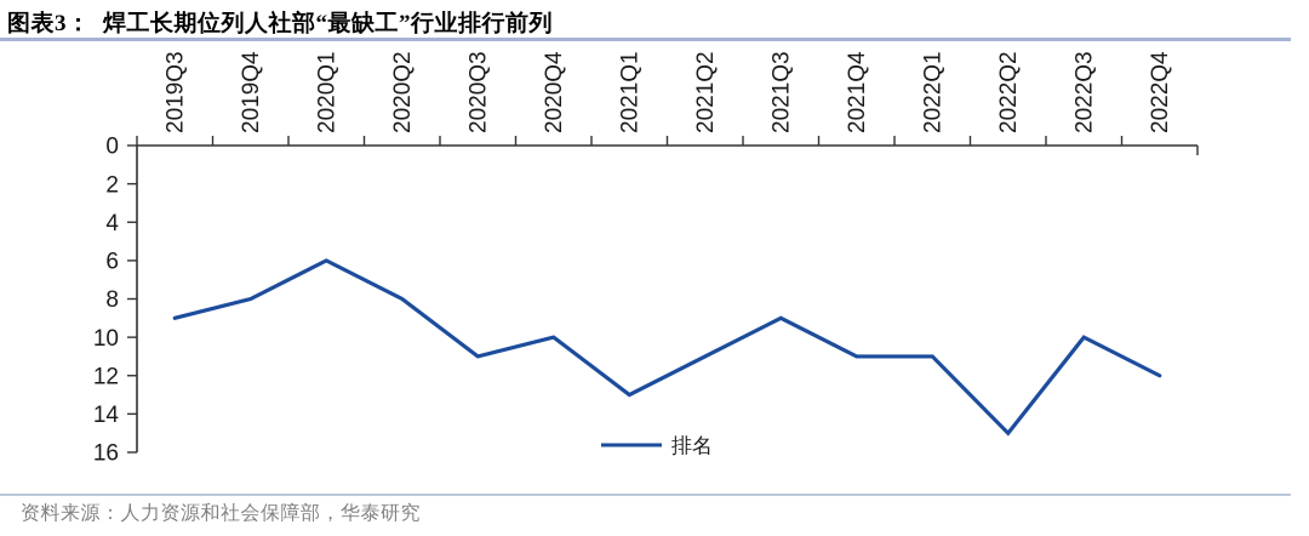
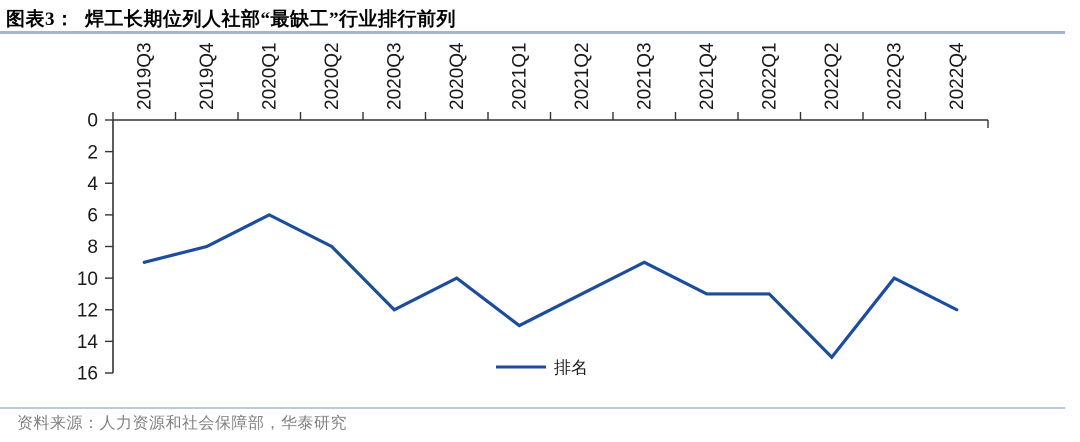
2020Q3: 11 -> 12
